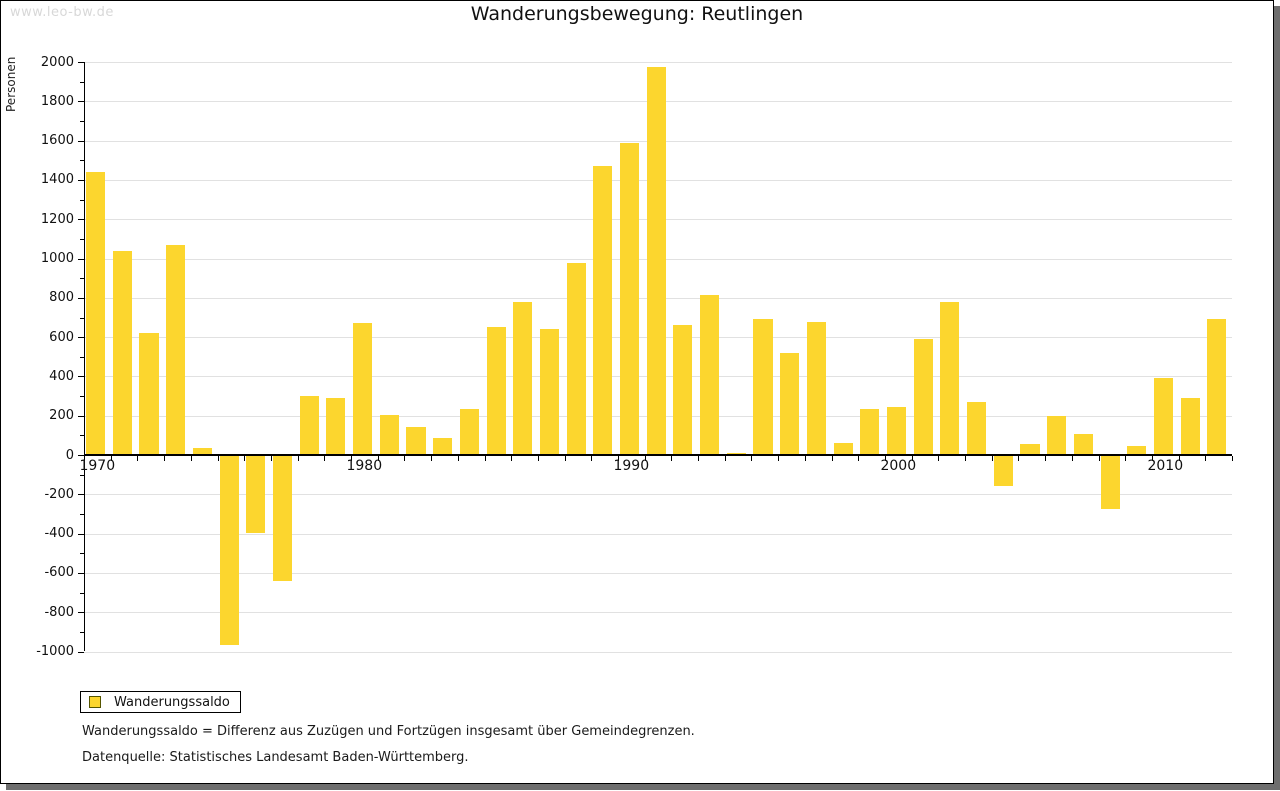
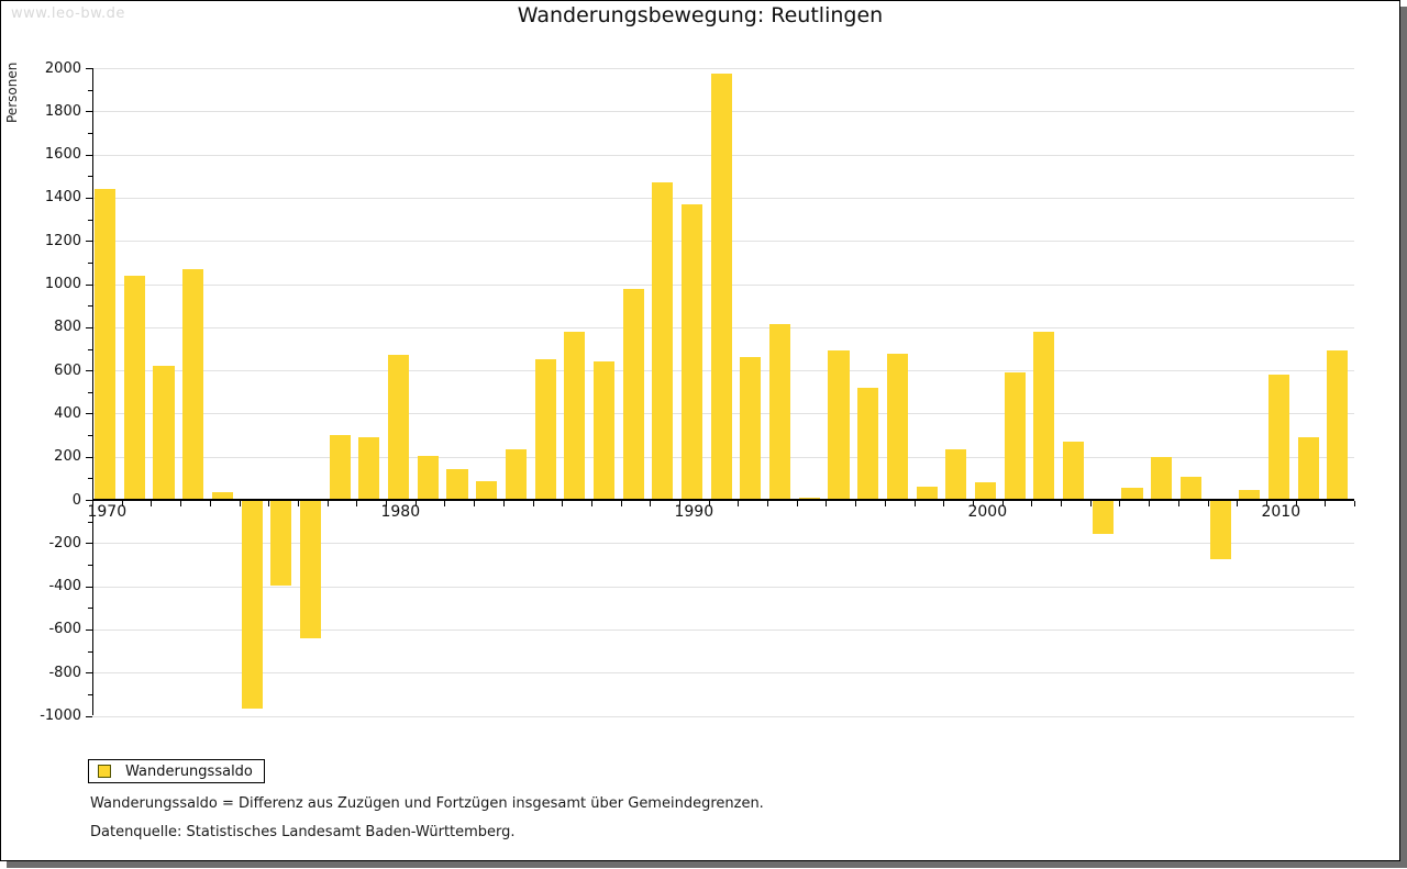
1990: 1590 -> 1370
2000: 240 -> 80
2010: 390 -> 580
